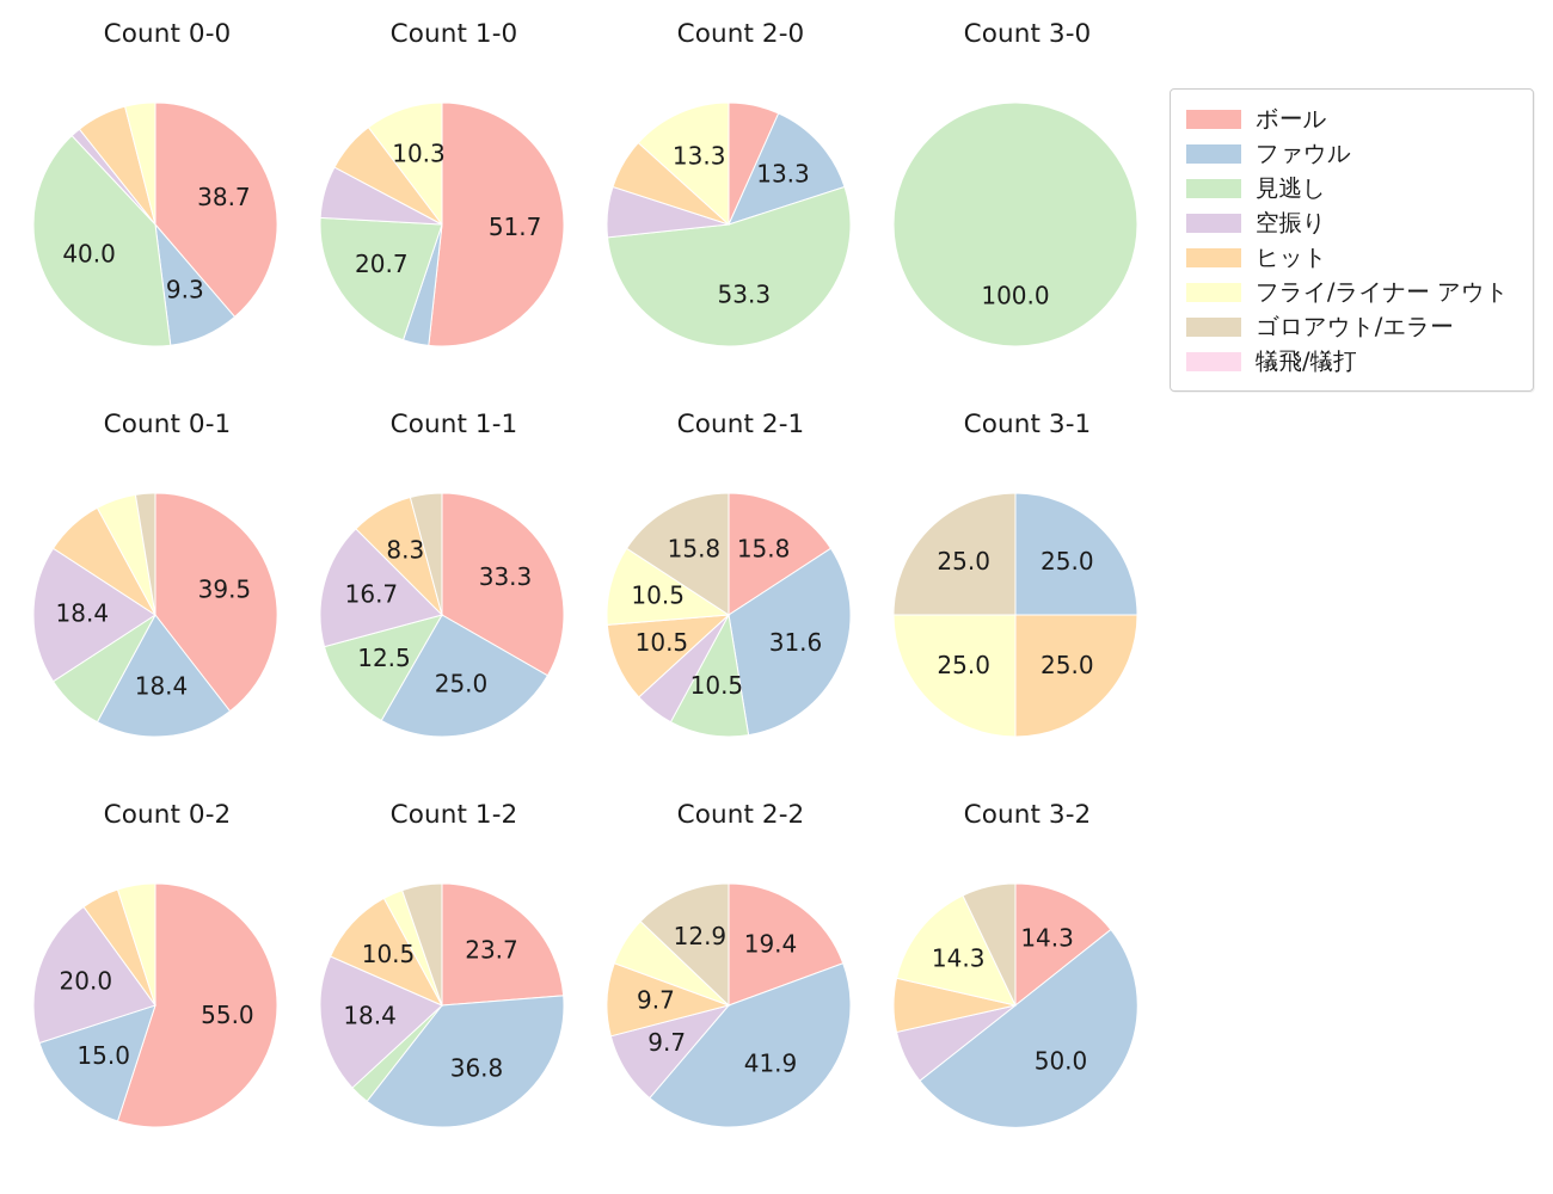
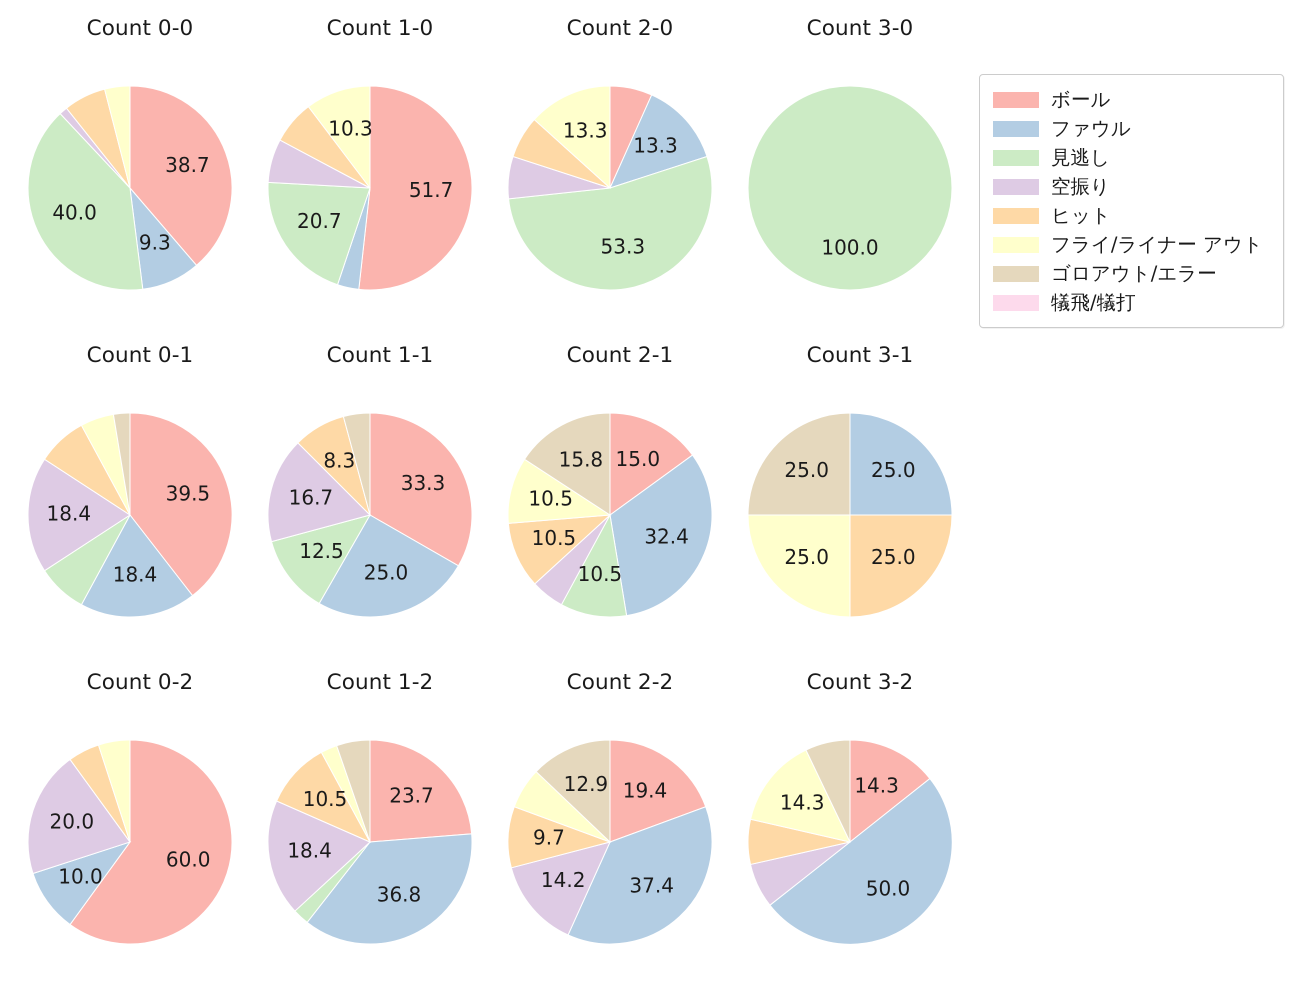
Count 2-1/ボール: 15.8 -> 15.0
Count 2-1/ファウル: 31.6 -> 32.4
Count 0-2/ボール: 55.0 -> 60.0
Count 0-2/ファウル: 15.0 -> 10.0
Count 2-2/ファウル: 41.9 -> 37.4
Count 2-2/空振り: 9.7 -> 14.2
